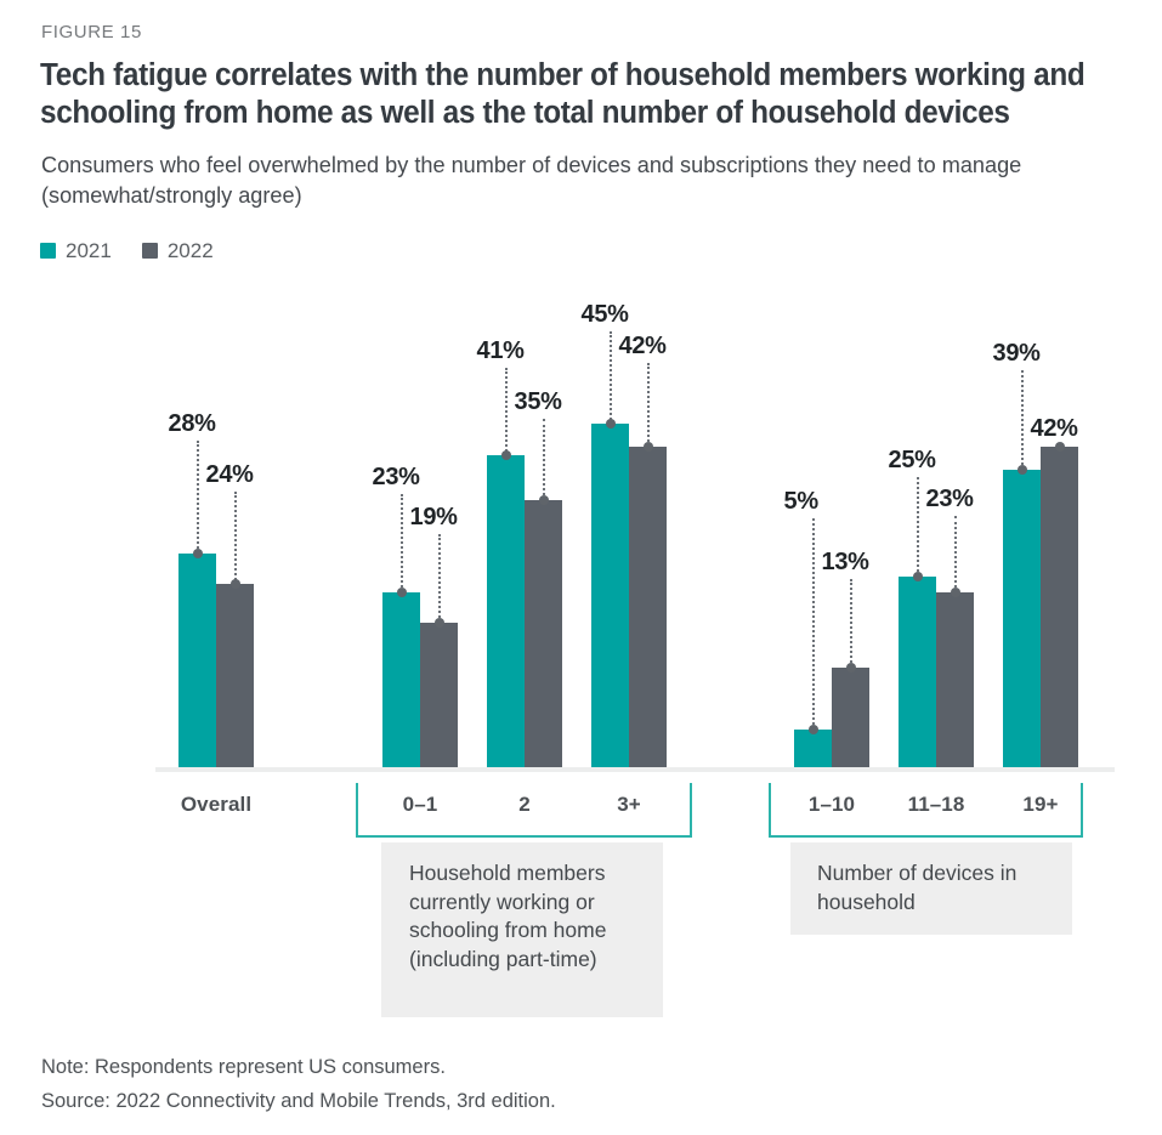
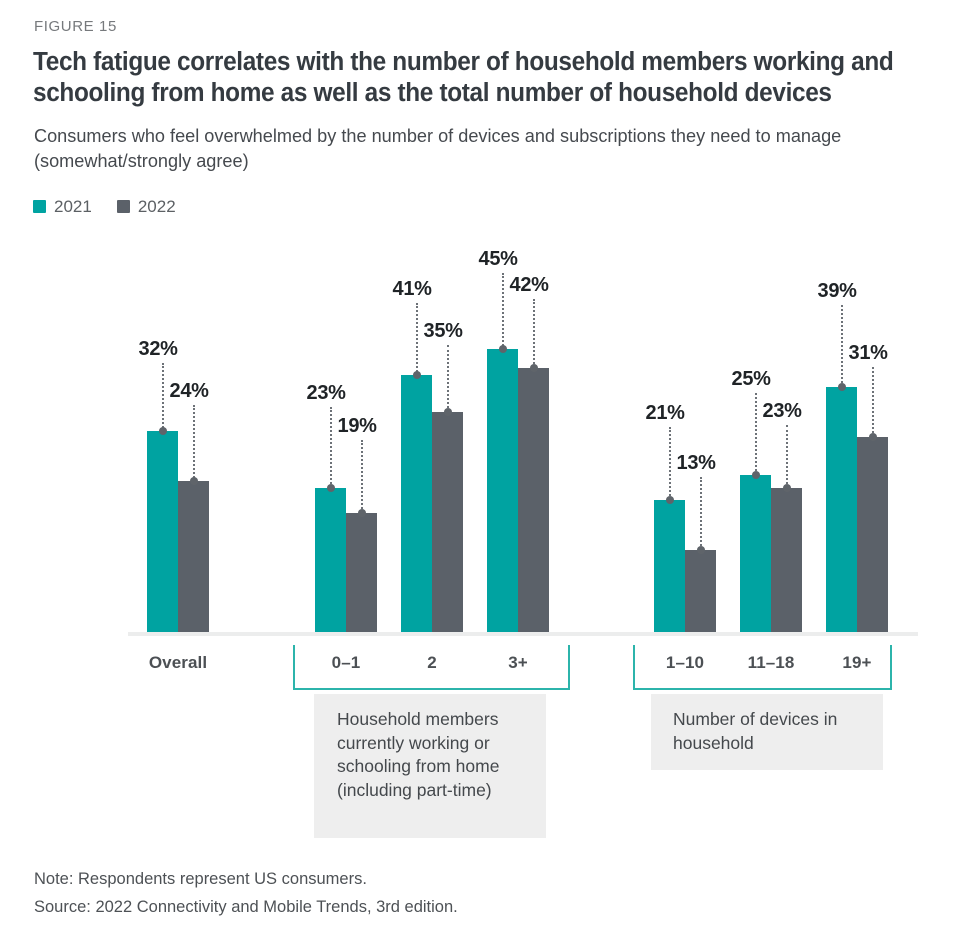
2021/Overall: 28% -> 32%
2021/1–10: 5% -> 21%
2022/19+: 42% -> 31%
